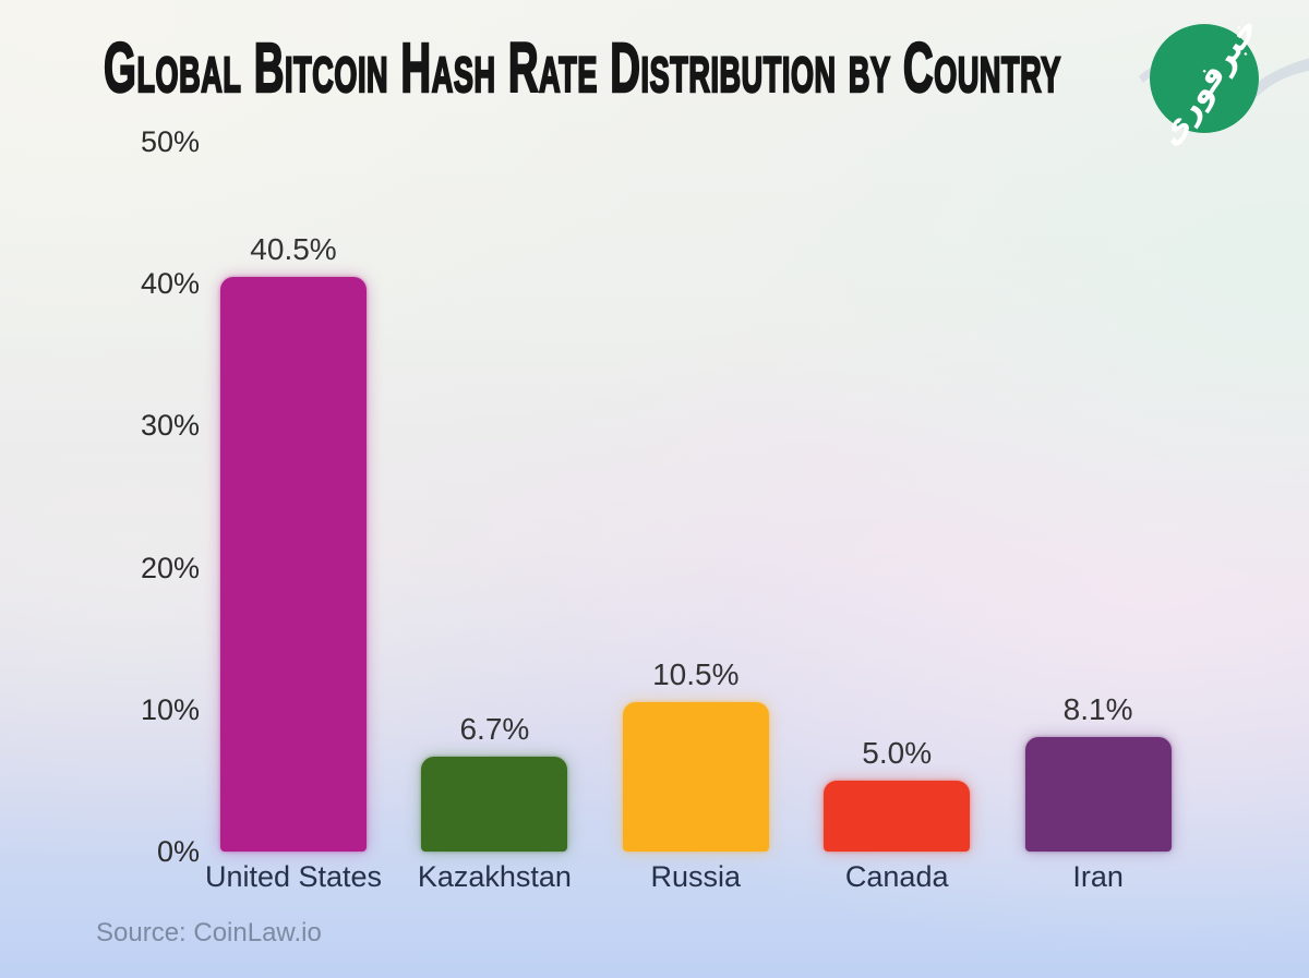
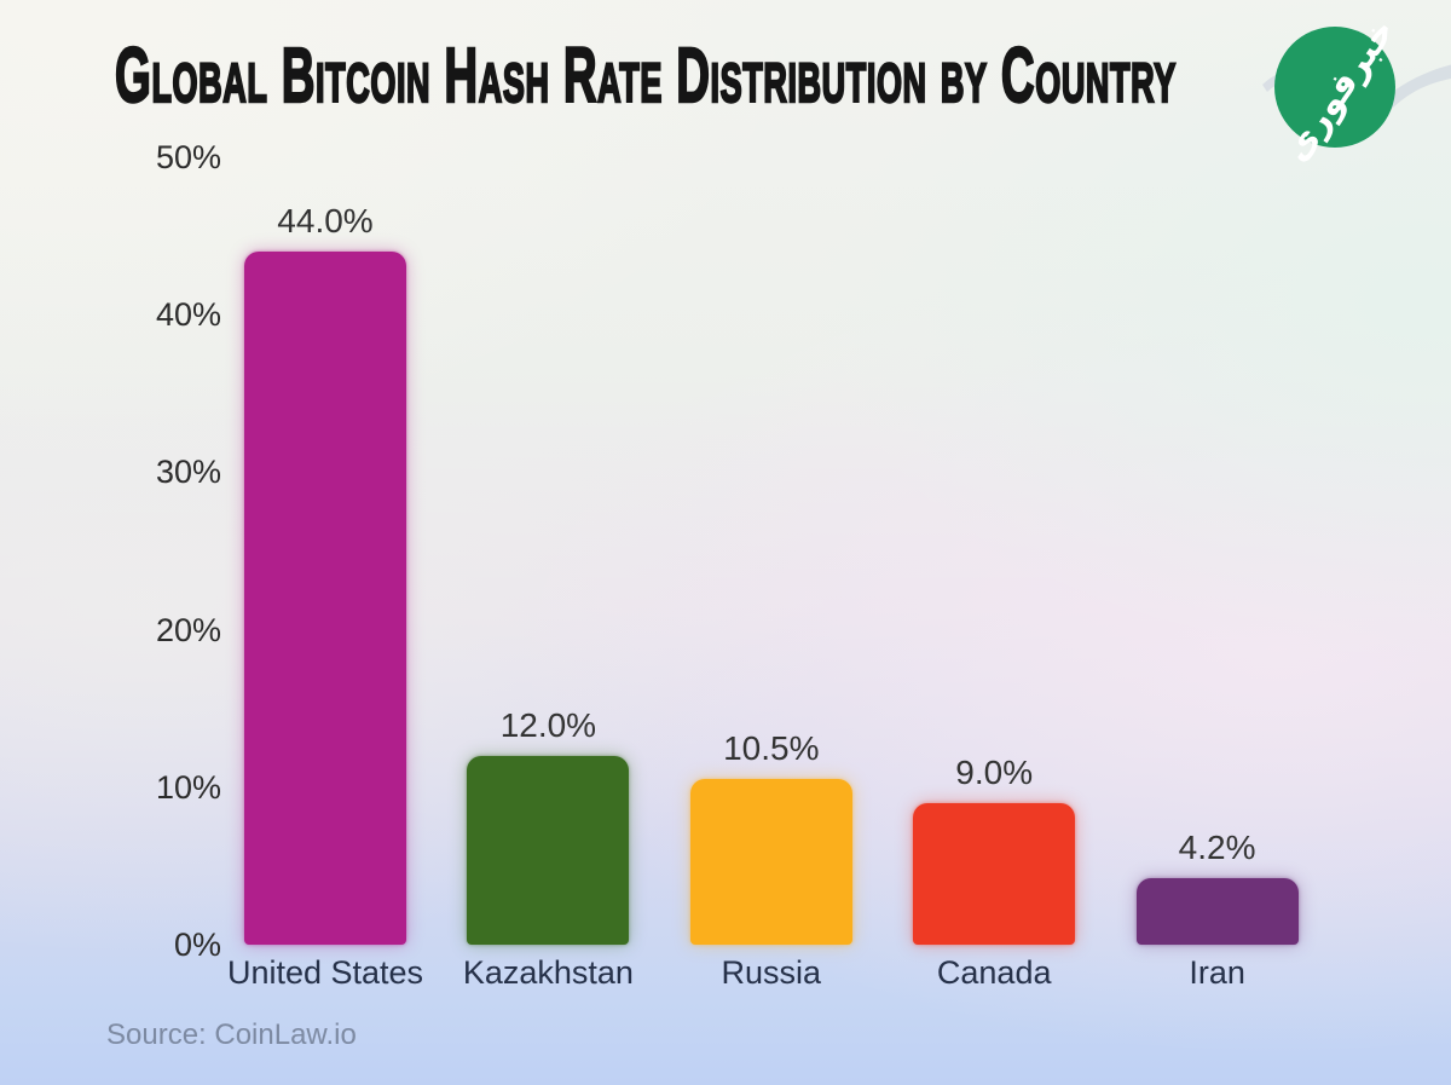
United States: 40.5% -> 44.0%
Kazakhstan: 6.7% -> 12.0%
Canada: 5.0% -> 9.0%
Iran: 8.1% -> 4.2%
